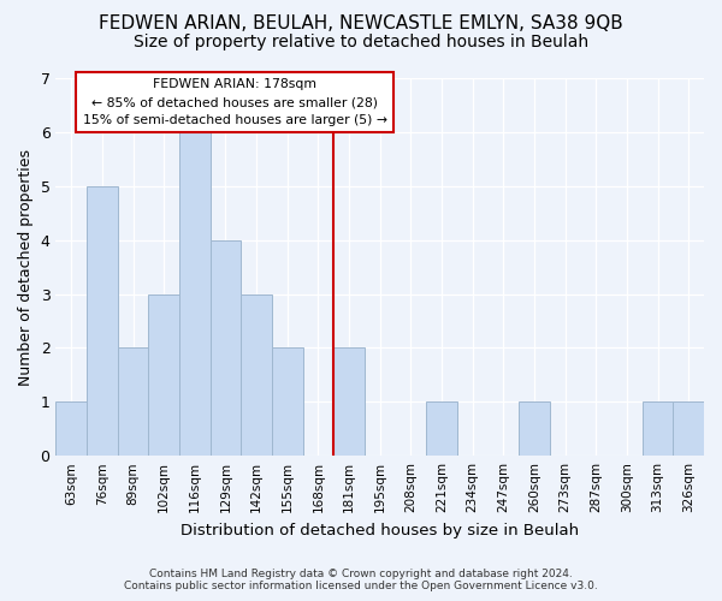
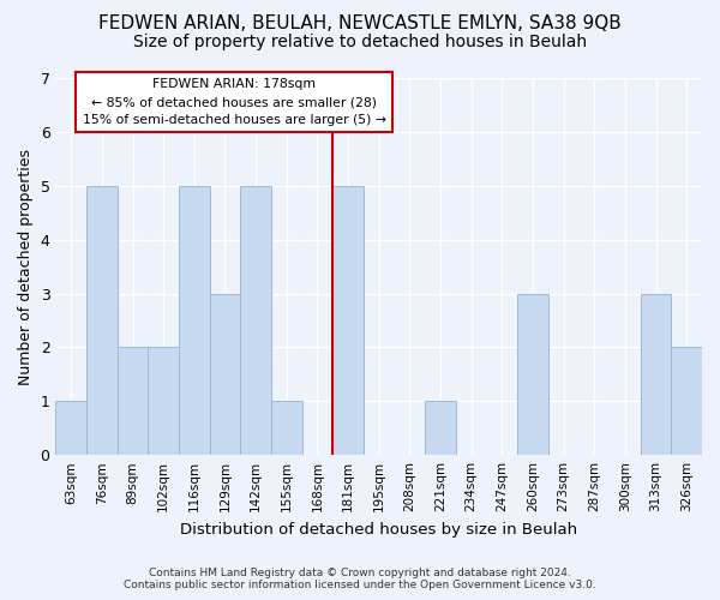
102sqm: 3 -> 2
116sqm: 6 -> 5
129sqm: 4 -> 3
142sqm: 3 -> 5
155sqm: 2 -> 1
181sqm: 2 -> 5
260sqm: 1 -> 3
313sqm: 1 -> 3
326sqm: 1 -> 2
